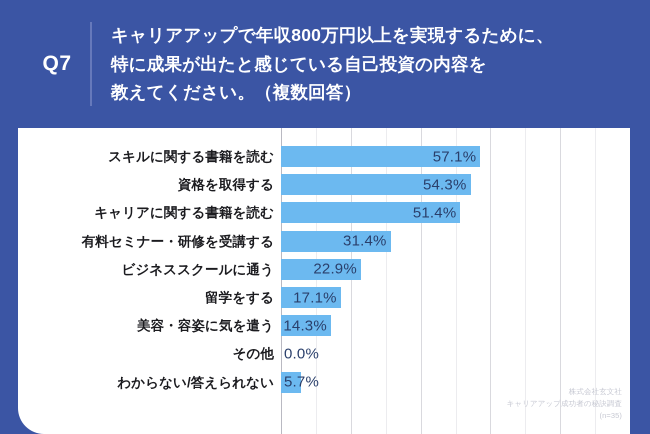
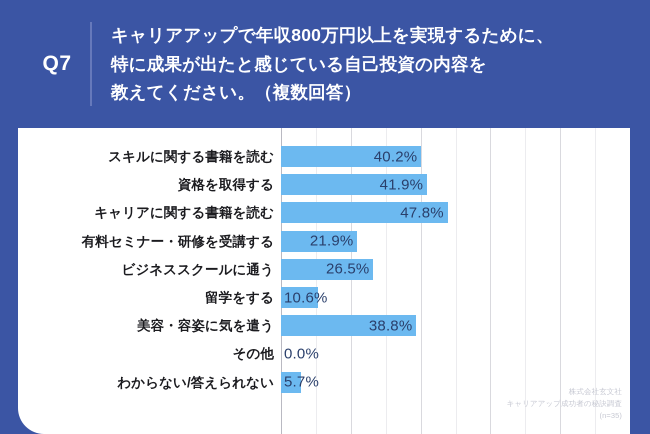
スキルに関する書籍を読む: 57.1% -> 40.2%
資格を取得する: 54.3% -> 41.9%
キャリアに関する書籍を読む: 51.4% -> 47.8%
有料セミナー・研修を受講する: 31.4% -> 21.9%
ビジネススクールに通う: 22.9% -> 26.5%
留学をする: 17.1% -> 10.6%
美容・容姿に気を遣う: 14.3% -> 38.8%
